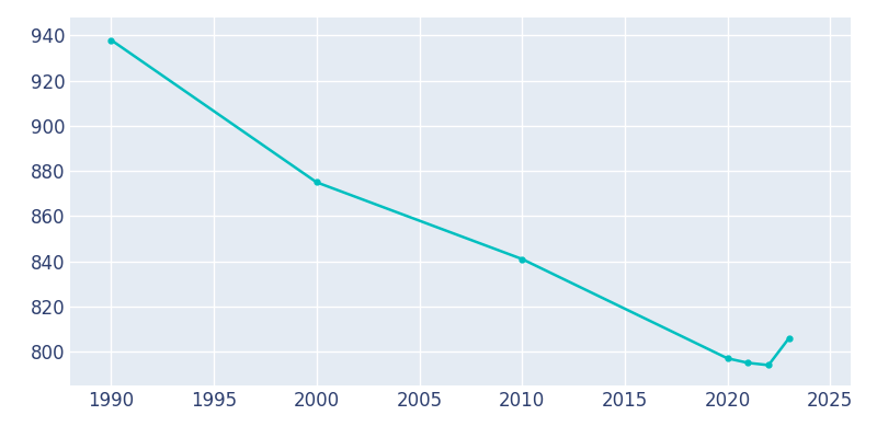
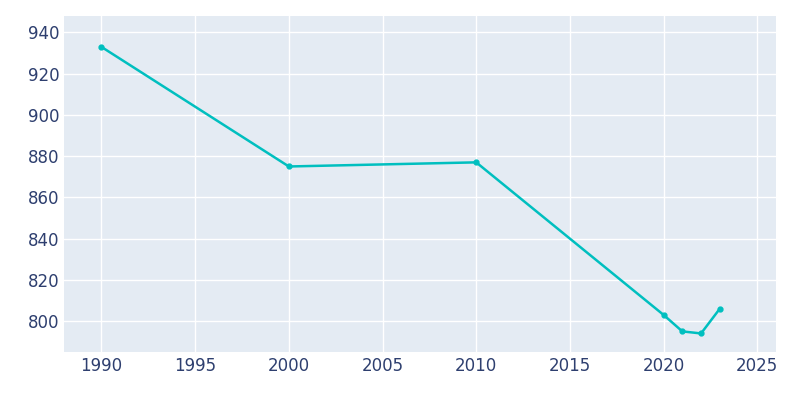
1990: 938 -> 933
2010: 841 -> 877
2020: 797 -> 803
